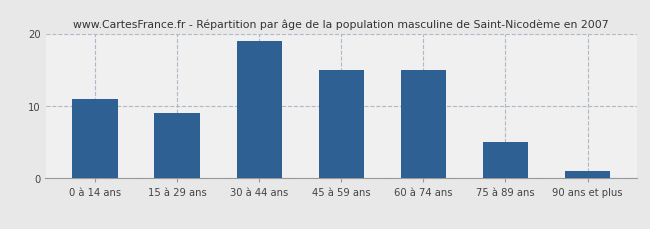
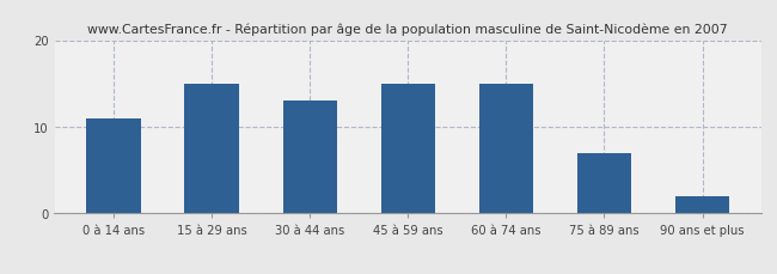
15 à 29 ans: 9 -> 15
30 à 44 ans: 19 -> 13
75 à 89 ans: 5 -> 7
90 ans et plus: 1 -> 2
